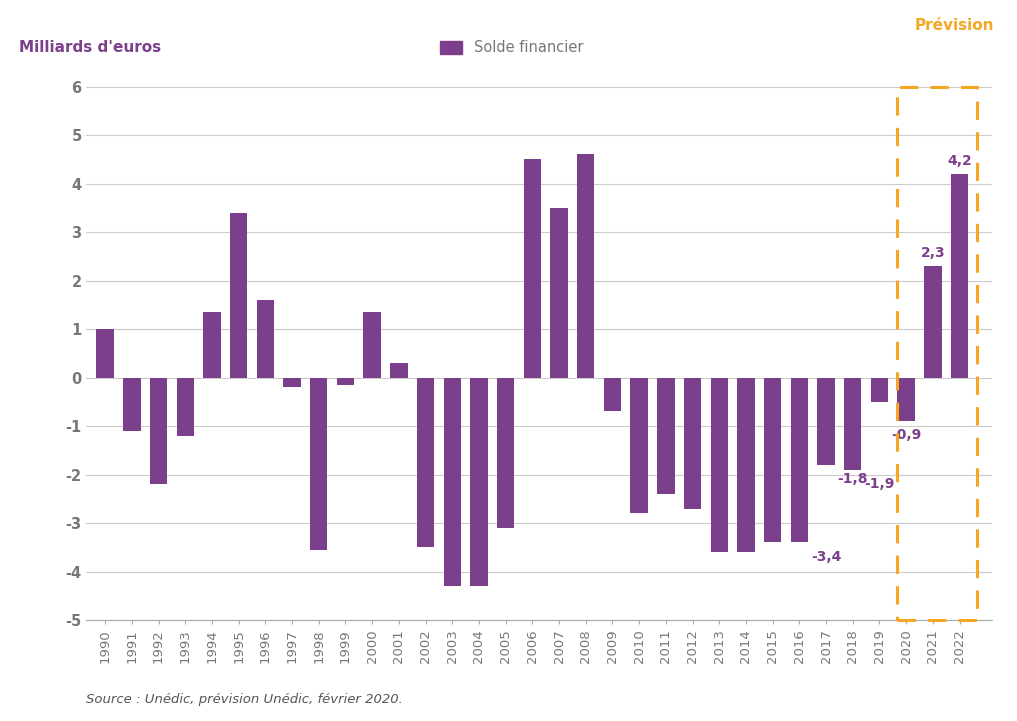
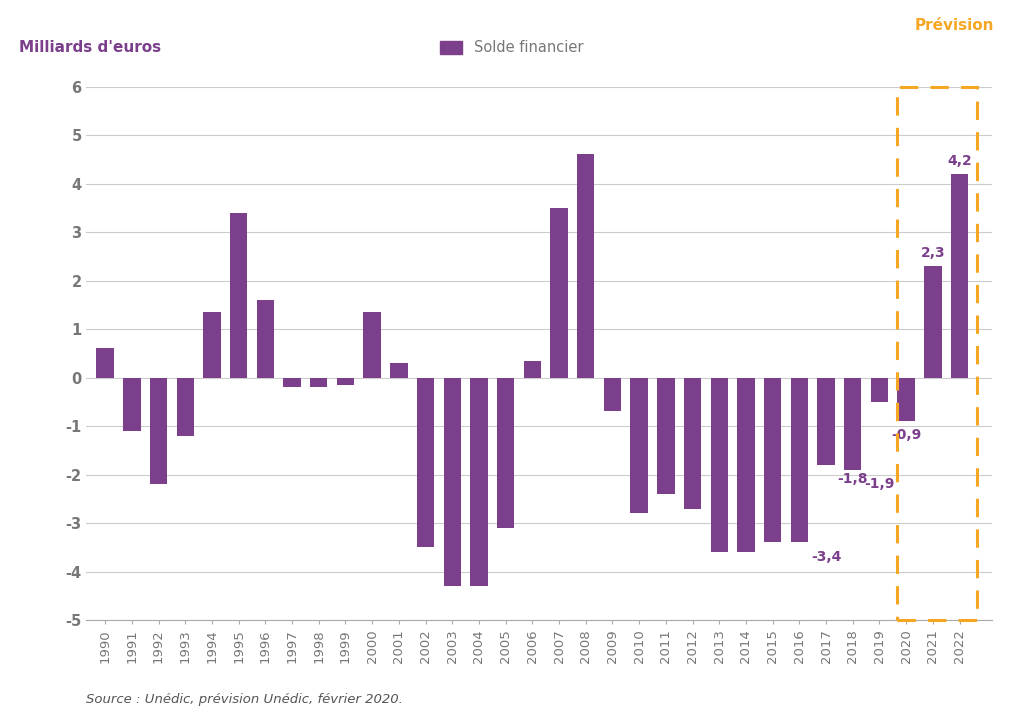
1990: 1.00 -> 0.60
1998: -3.55 -> -0.20
2006: 4.50 -> 0.35
